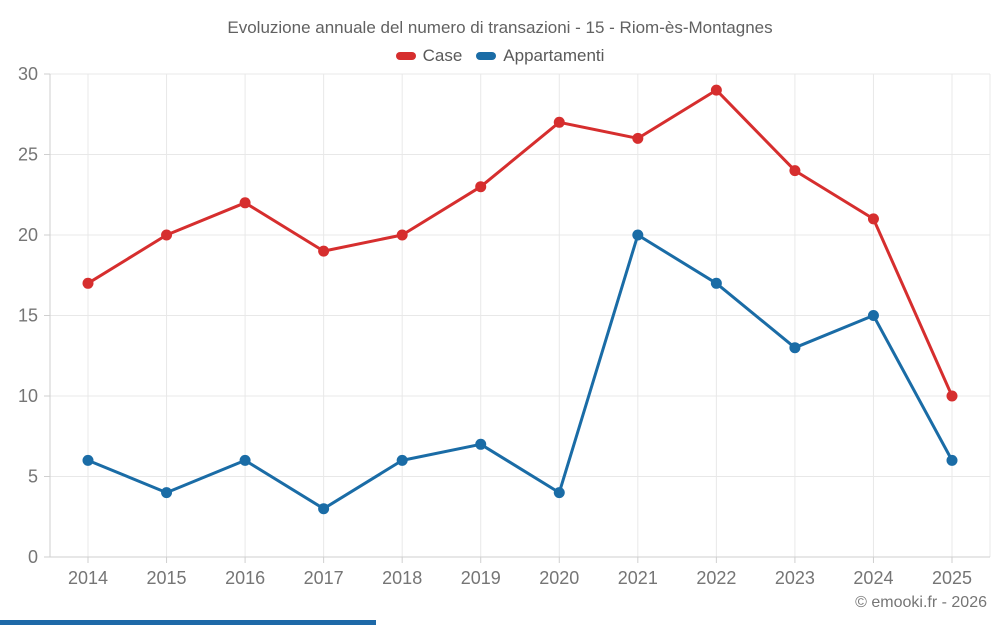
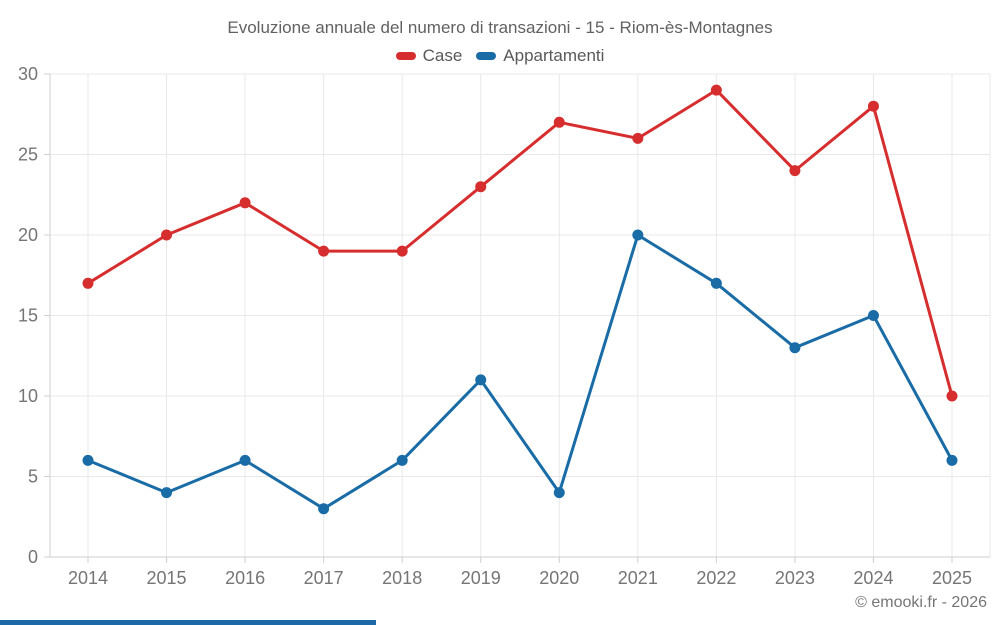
Case/2018: 20 -> 19
Appartamenti/2019: 7 -> 11
Case/2024: 21 -> 28
